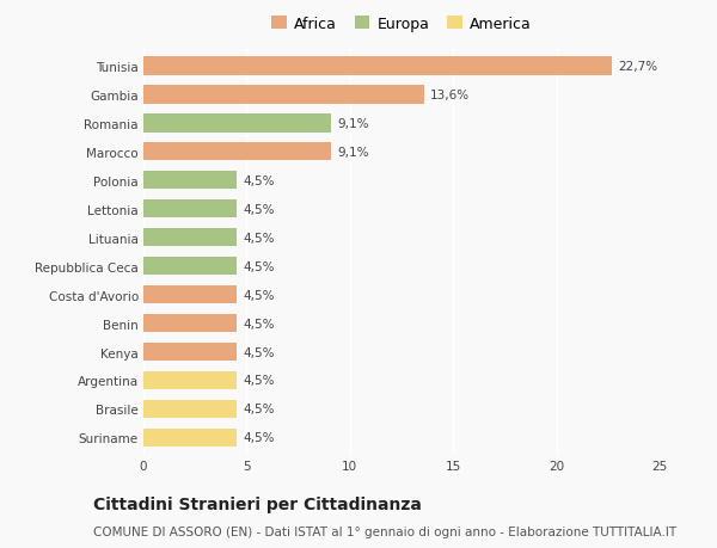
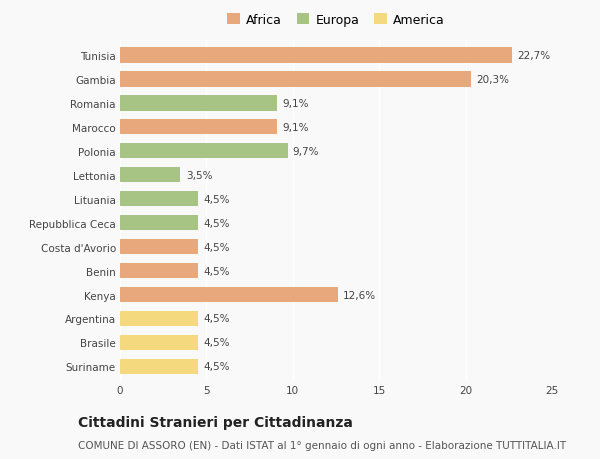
Gambia: 13,6% -> 20,3%
Polonia: 4,5% -> 9,7%
Lettonia: 4,5% -> 3,5%
Kenya: 4,5% -> 12,6%
